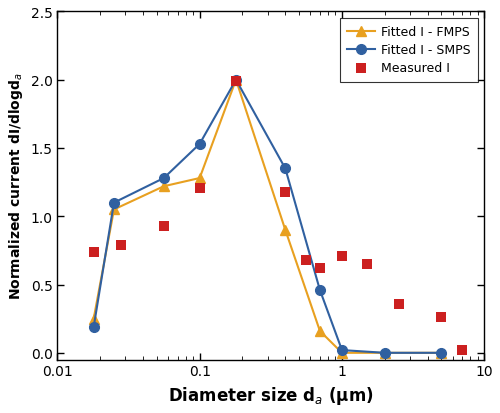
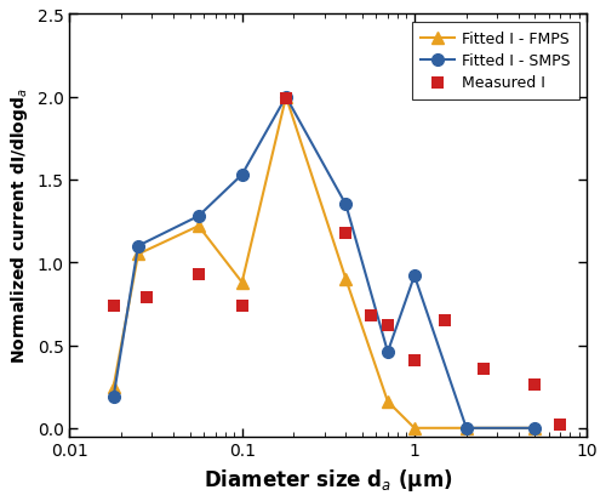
Fitted I - FMPS/0.1: 1.28 -> 0.88
Measured I/0.1: 1.21 -> 0.74
Fitted I - SMPS/1: 0.02 -> 0.92
Measured I/1: 0.71 -> 0.41
